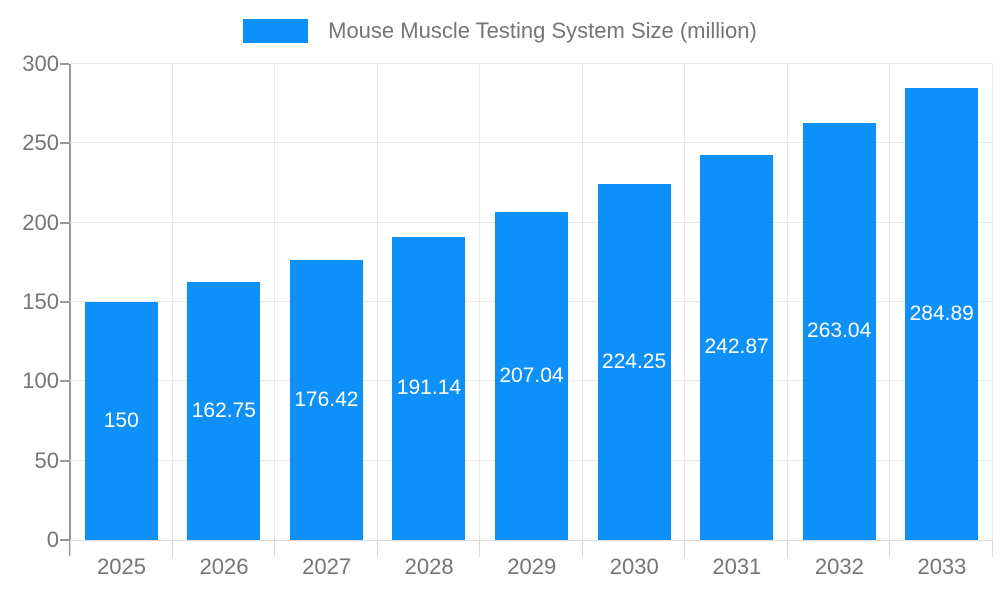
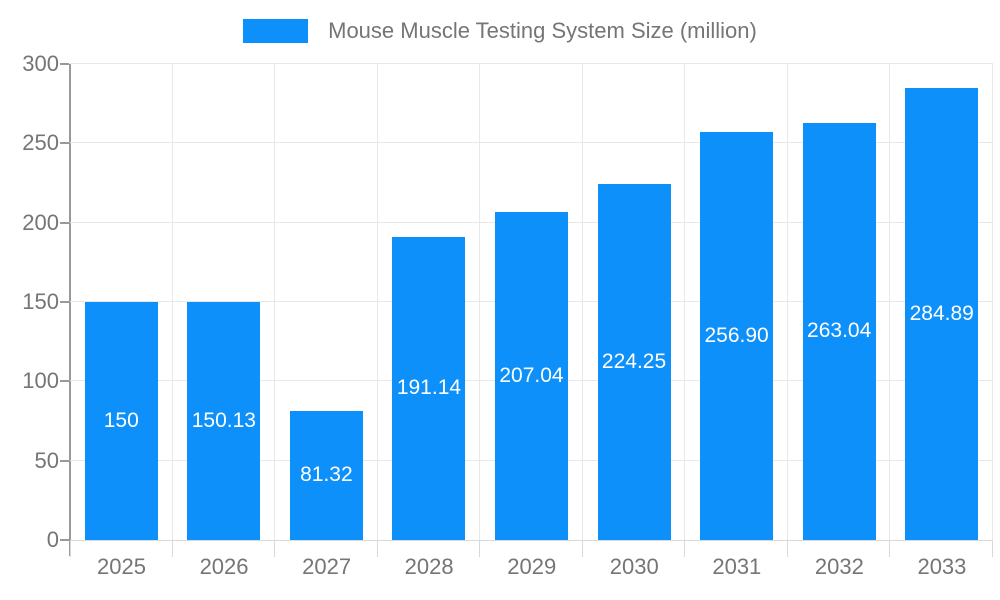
2026: 162.75 -> 150.13
2027: 176.42 -> 81.32
2031: 242.87 -> 256.90
